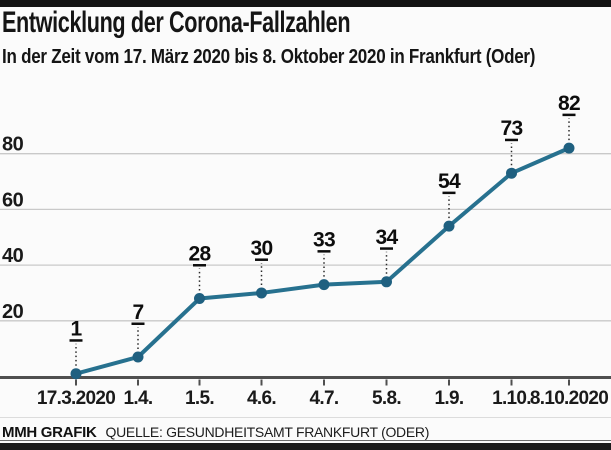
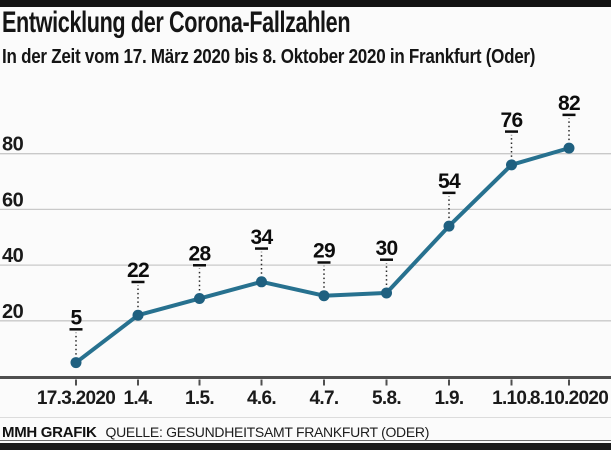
17.3.2020: 1 -> 5
1.4.: 7 -> 22
4.6.: 30 -> 34
4.7.: 33 -> 29
5.8.: 34 -> 30
1.10.: 73 -> 76
